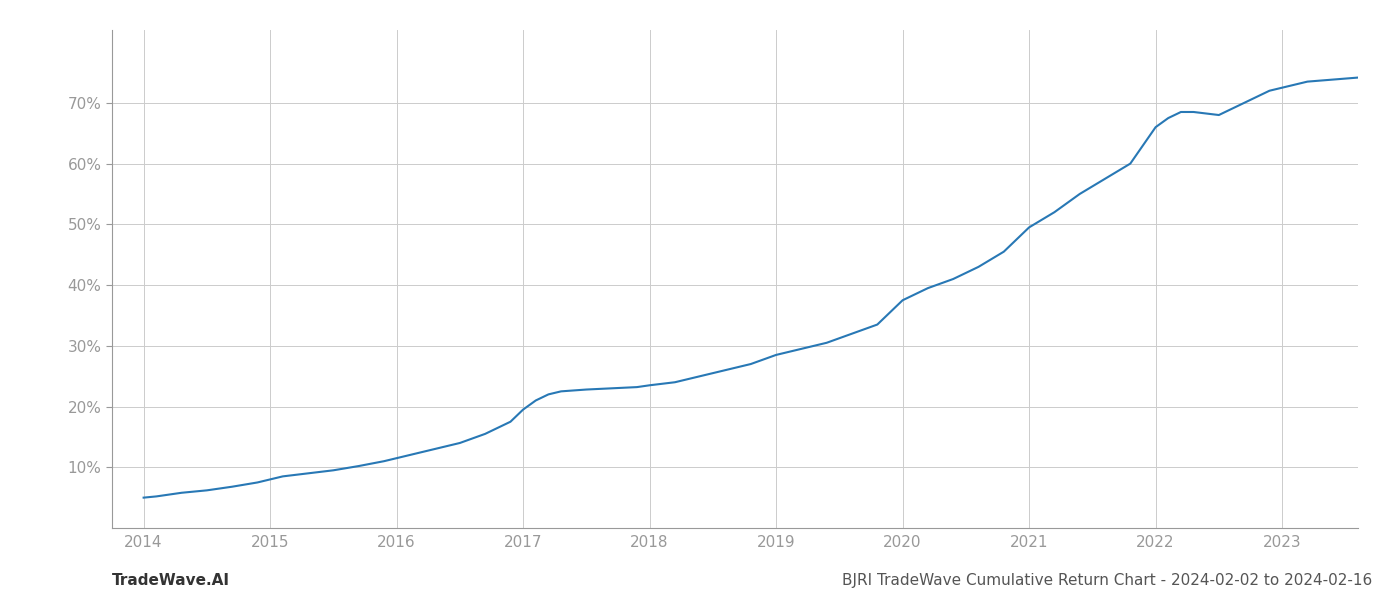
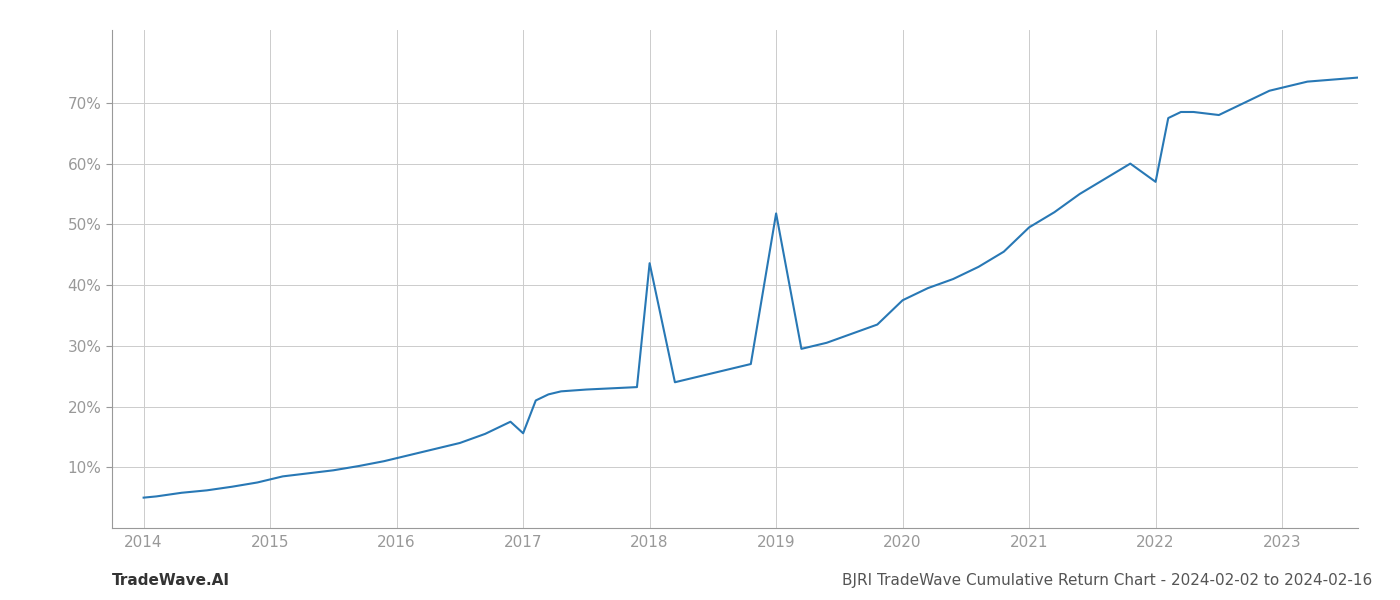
2017: 19.5% -> 15.6%
2018: 23.5% -> 43.6%
2019: 28.5% -> 51.8%
2022: 66.0% -> 57.0%
